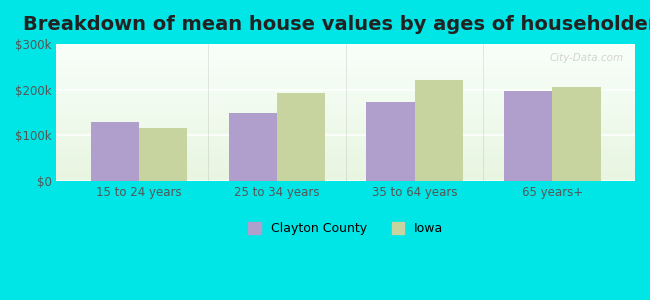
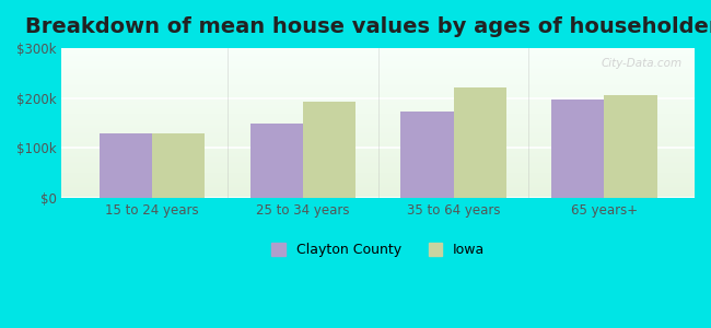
Iowa/15 to 24 years: $115k -> $130k
